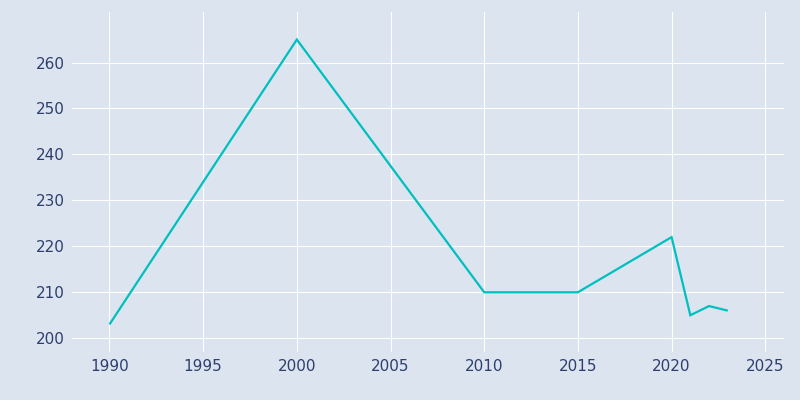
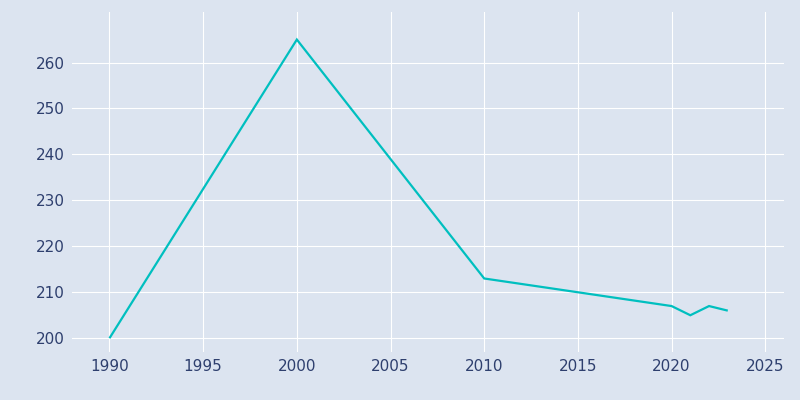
1990: 203 -> 200
2010: 210 -> 213
2020: 222 -> 207
